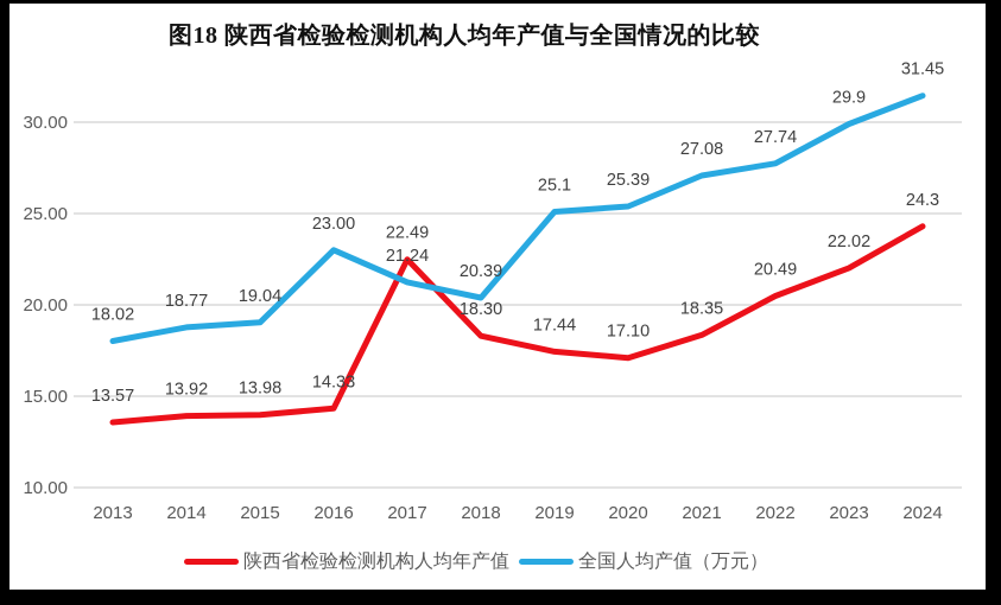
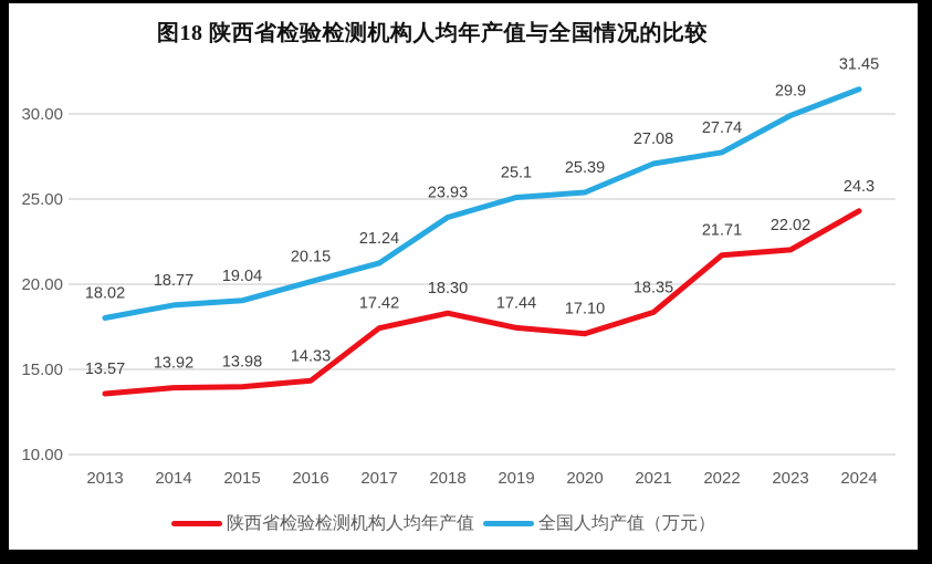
全国人均产值（万元）/2016: 23.00 -> 20.15
陕西省检验检测机构人均年产值/2017: 22.49 -> 17.42
全国人均产值（万元）/2018: 20.39 -> 23.93
陕西省检验检测机构人均年产值/2022: 20.49 -> 21.71
